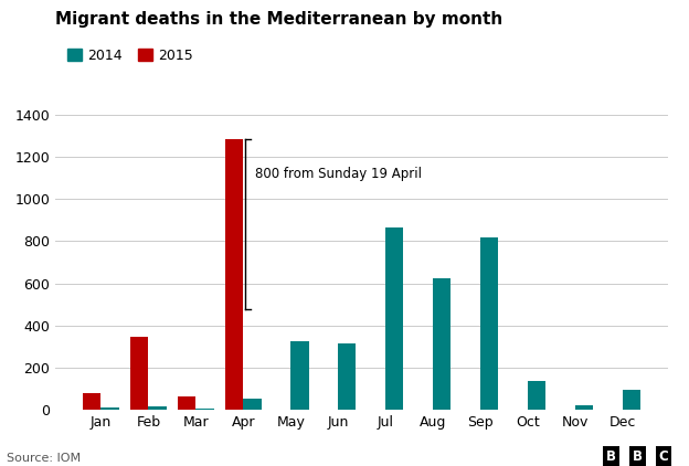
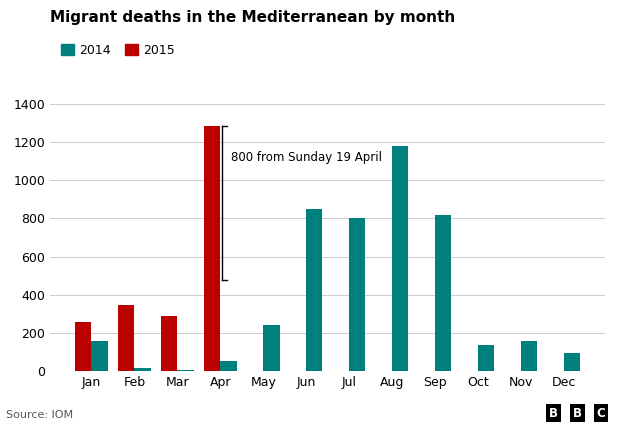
2015/Jan: 80 -> 260
2014/Jan: 10 -> 160
2015/Mar: 60 -> 290
2014/May: 320 -> 240
2014/Jun: 320 -> 850
2014/Jul: 860 -> 800
2014/Aug: 620 -> 1180
2014/Nov: 20 -> 160
